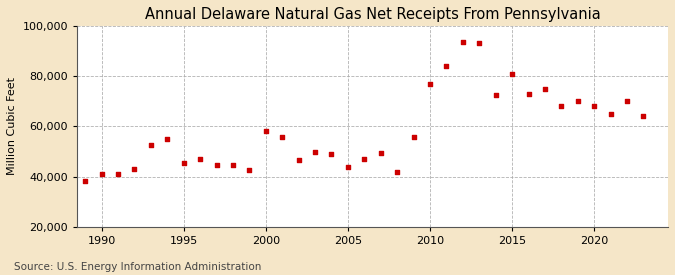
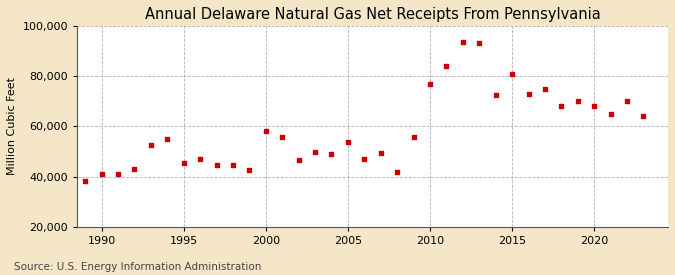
2005: 44,000 -> 54,000
